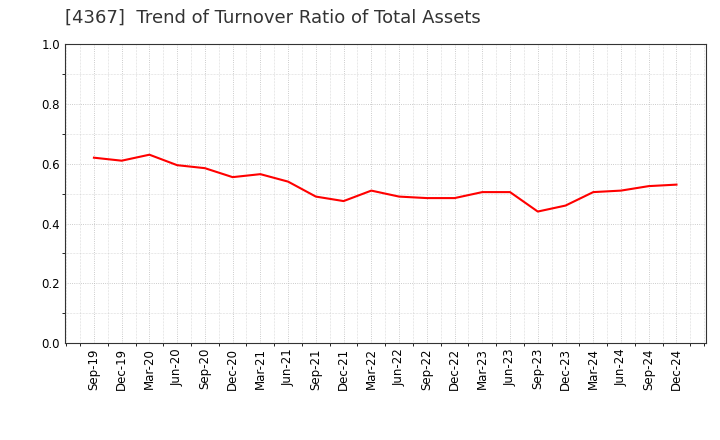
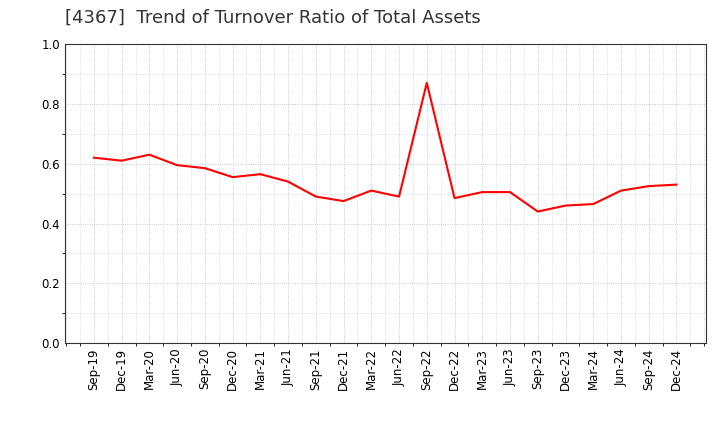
Sep-22: 0.485 -> 0.870
Mar-24: 0.505 -> 0.465
